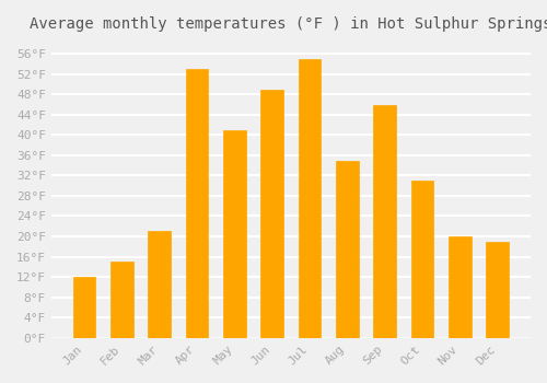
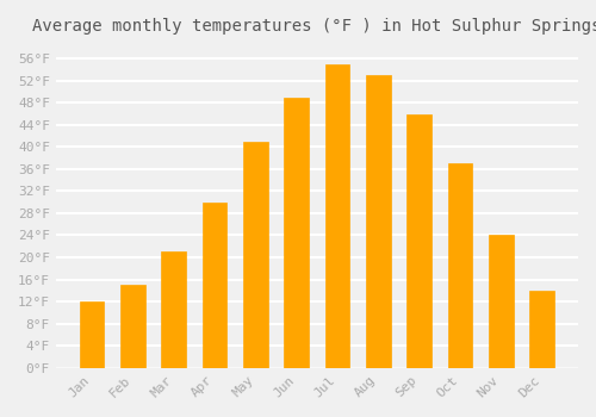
Apr: 53°F -> 30°F
Aug: 35°F -> 53°F
Oct: 31°F -> 37°F
Nov: 20°F -> 24°F
Dec: 19°F -> 14°F
